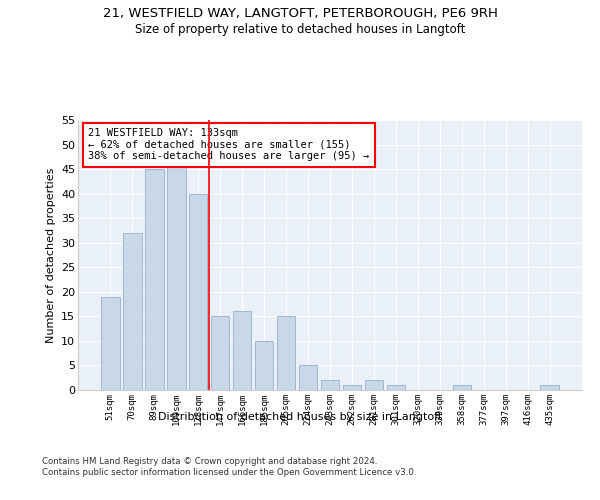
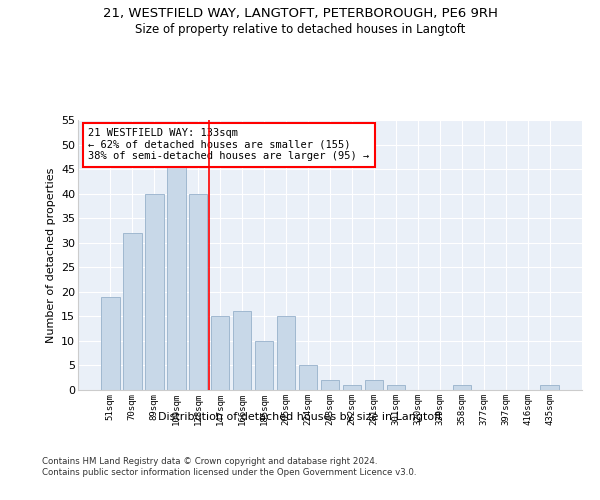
89sqm: 45 -> 40
